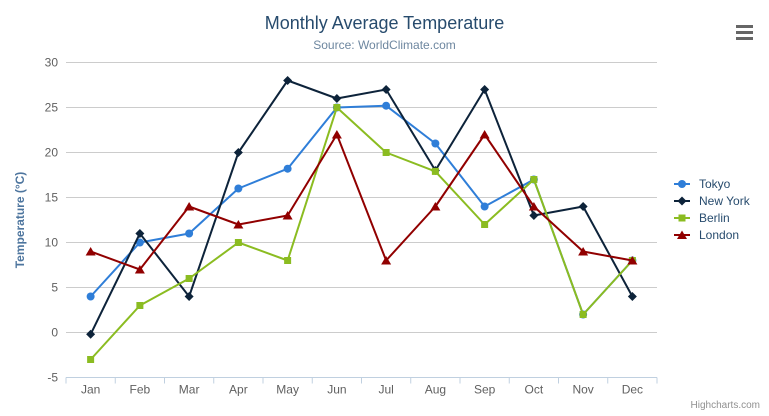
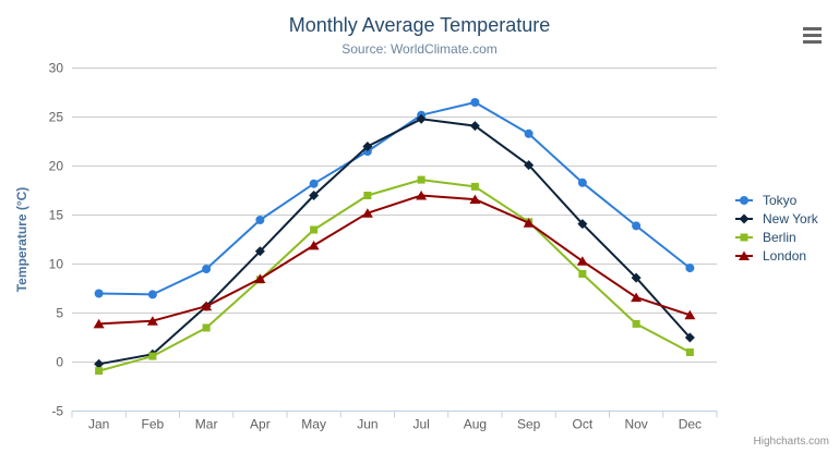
Tokyo/Jan: 4 -> 7
Berlin/Jan: -3 -> -1
London/Jan: 9 -> 4
Tokyo/Feb: 10 -> 7
New York/Feb: 11 -> 1
Berlin/Feb: 3 -> 1
London/Feb: 7 -> 4
Tokyo/Mar: 11 -> 10
New York/Mar: 4 -> 6
Berlin/Mar: 6 -> 4
London/Mar: 14 -> 6
Tokyo/Apr: 16 -> 14
New York/Apr: 20 -> 11
Berlin/Apr: 10 -> 8
London/Apr: 12 -> 8
New York/May: 28 -> 17
Berlin/May: 8 -> 14
London/May: 13 -> 12
Tokyo/Jun: 25 -> 22
New York/Jun: 26 -> 22
Berlin/Jun: 25 -> 17
London/Jun: 22 -> 15
New York/Jul: 27 -> 25
Berlin/Jul: 20 -> 19
London/Jul: 8 -> 17
Tokyo/Aug: 21 -> 26
New York/Aug: 18 -> 24
London/Aug: 14 -> 17
Tokyo/Sep: 14 -> 23
New York/Sep: 27 -> 20
Berlin/Sep: 12 -> 14
London/Sep: 22 -> 14
Tokyo/Oct: 17 -> 18
New York/Oct: 13 -> 14
Berlin/Oct: 17 -> 9
London/Oct: 14 -> 10
Tokyo/Nov: 2 -> 14
New York/Nov: 14 -> 9
Berlin/Nov: 2 -> 4
London/Nov: 9 -> 7
Tokyo/Dec: 8 -> 10
New York/Dec: 4 -> 2
Berlin/Dec: 8 -> 1
London/Dec: 8 -> 5
